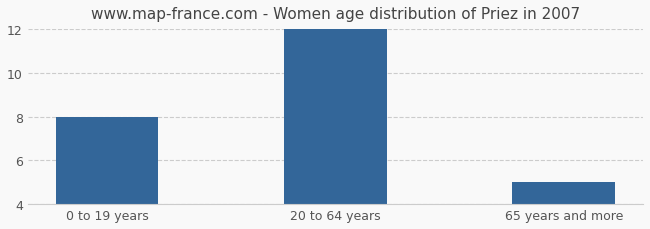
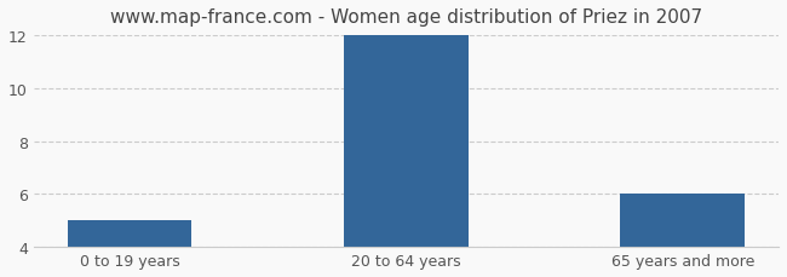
0 to 19 years: 8 -> 5
65 years and more: 5 -> 6
